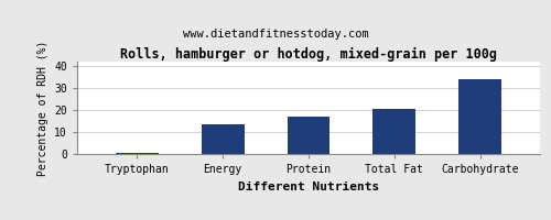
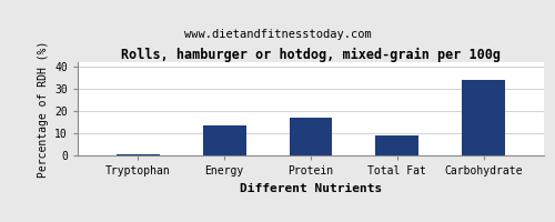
Total Fat: 20.5 -> 9.2
